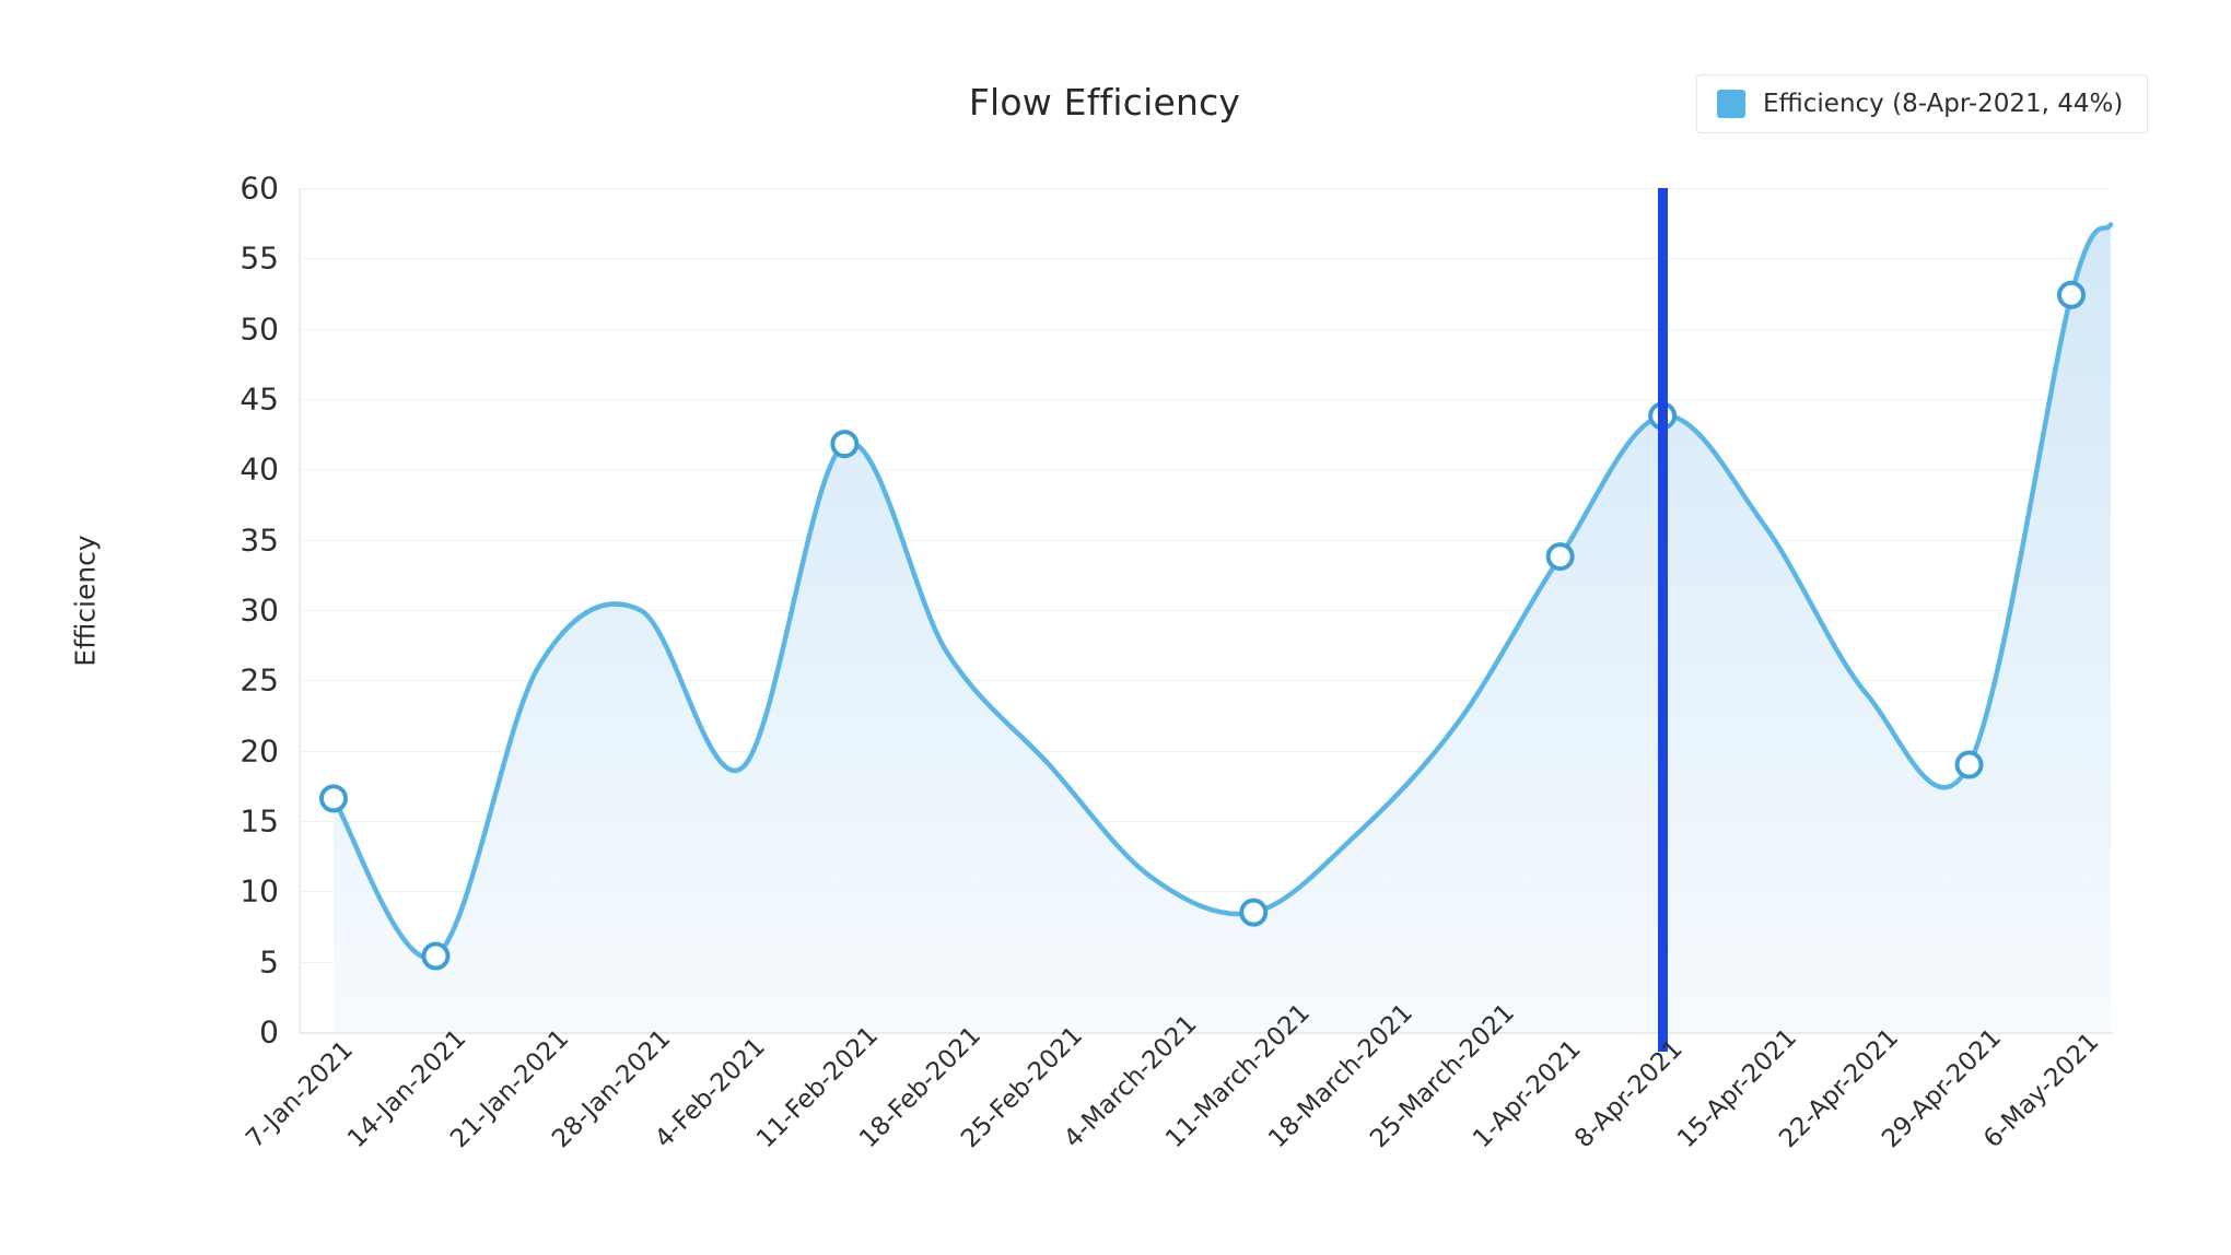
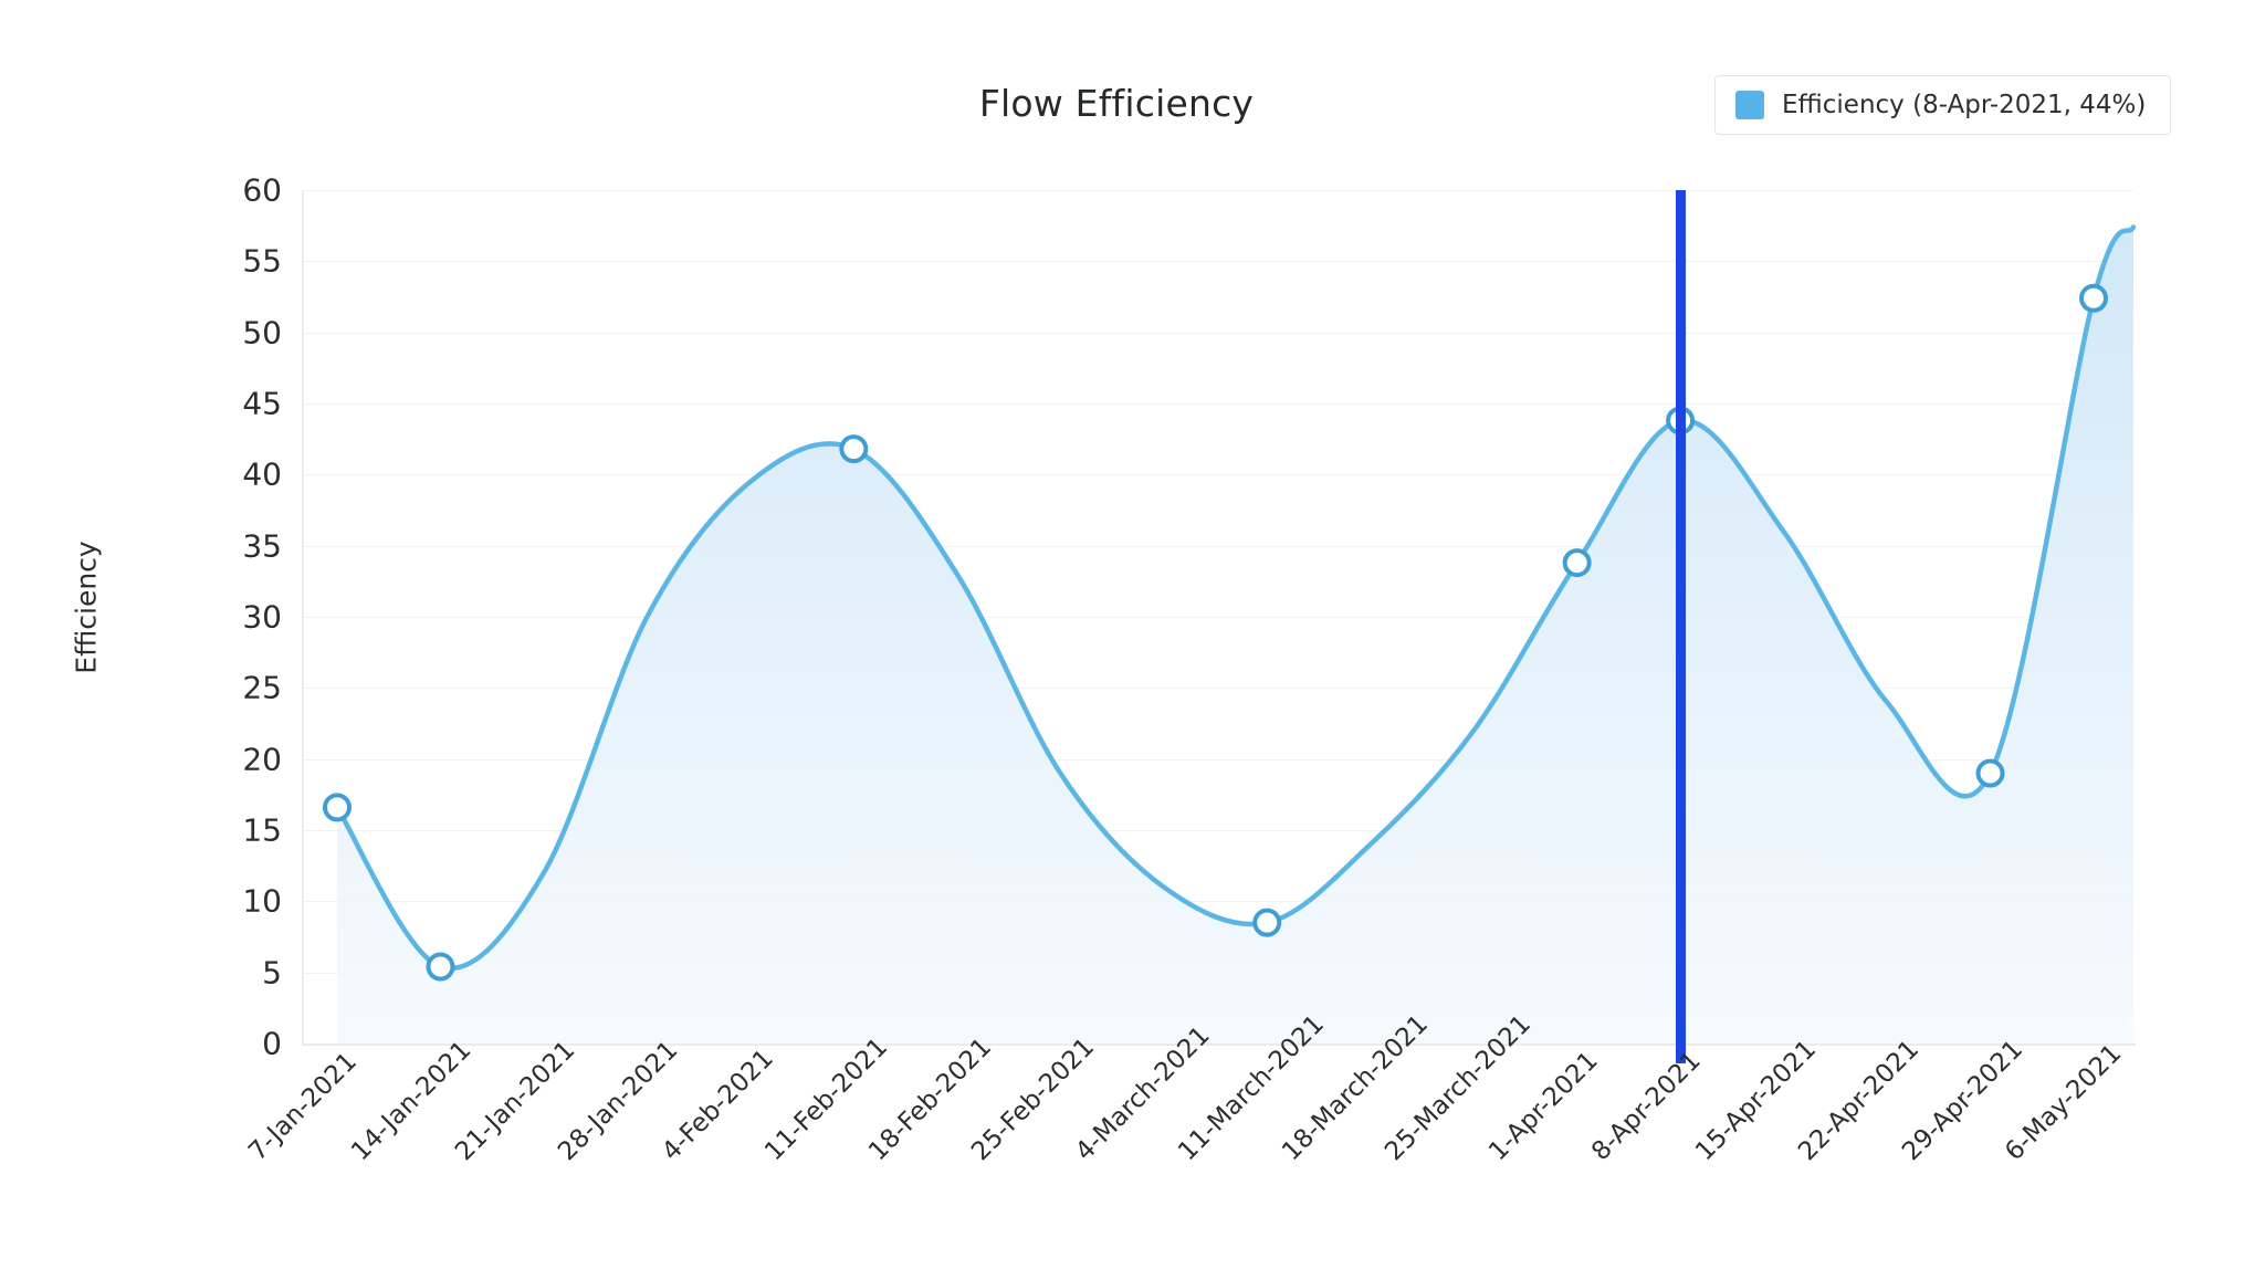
21-Jan-2021: 25.9 -> 12.0
4-Feb-2021: 18.8 -> 39.5
18-Feb-2021: 27.0 -> 33.0
